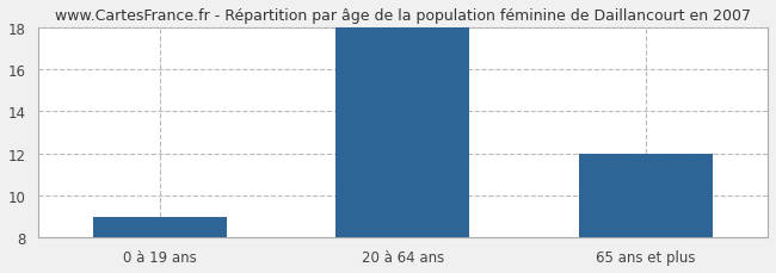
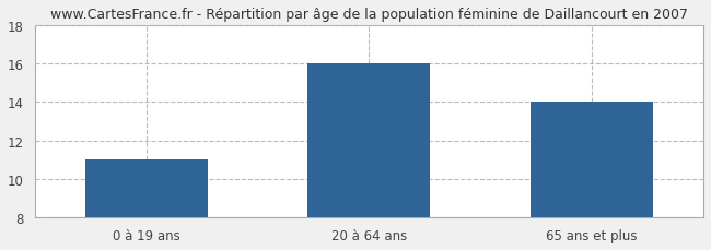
0 à 19 ans: 9 -> 11
20 à 64 ans: 18 -> 16
65 ans et plus: 12 -> 14
